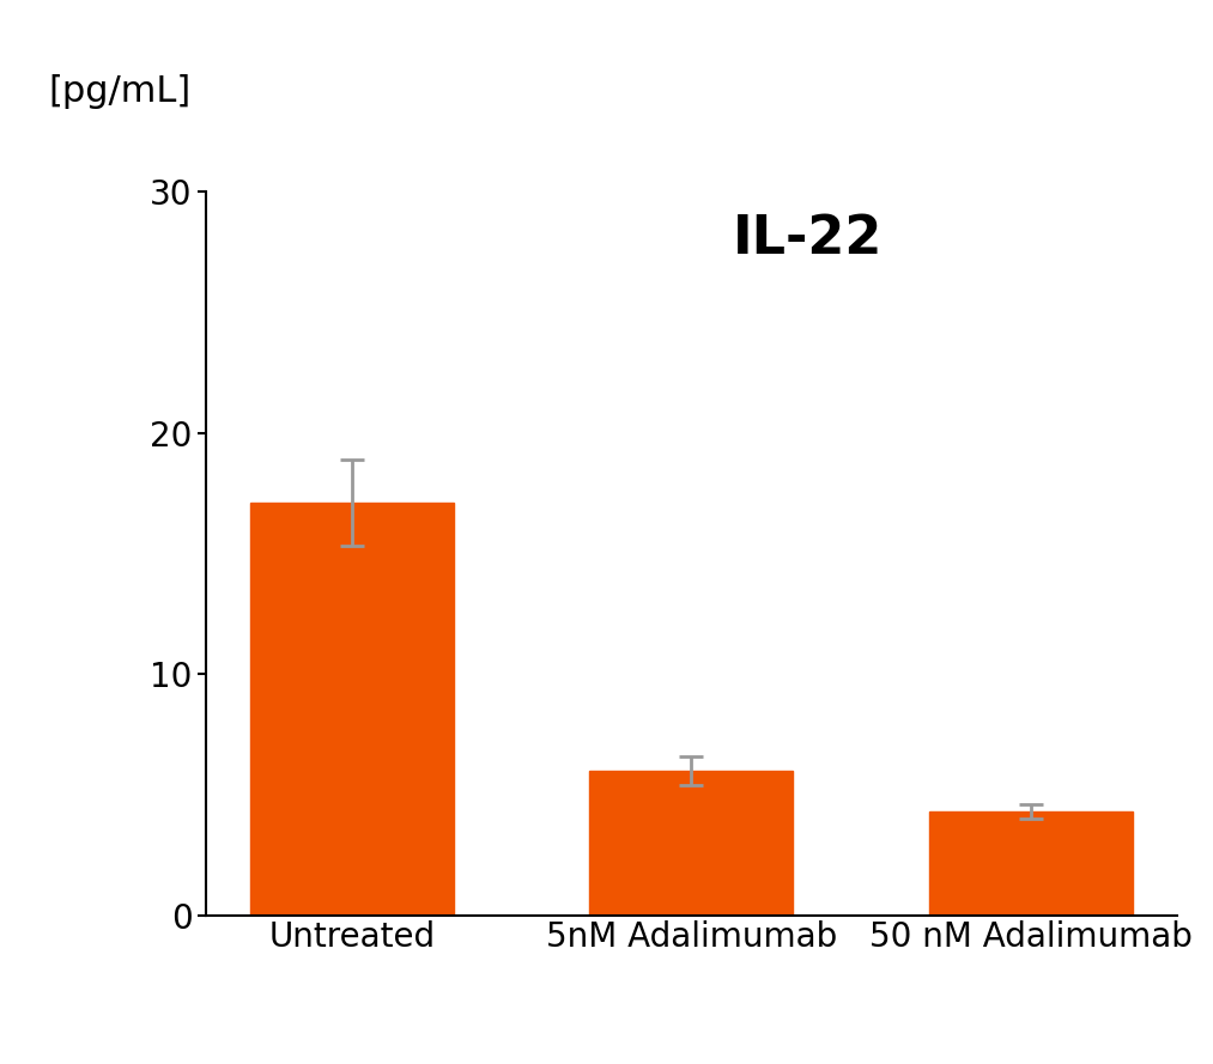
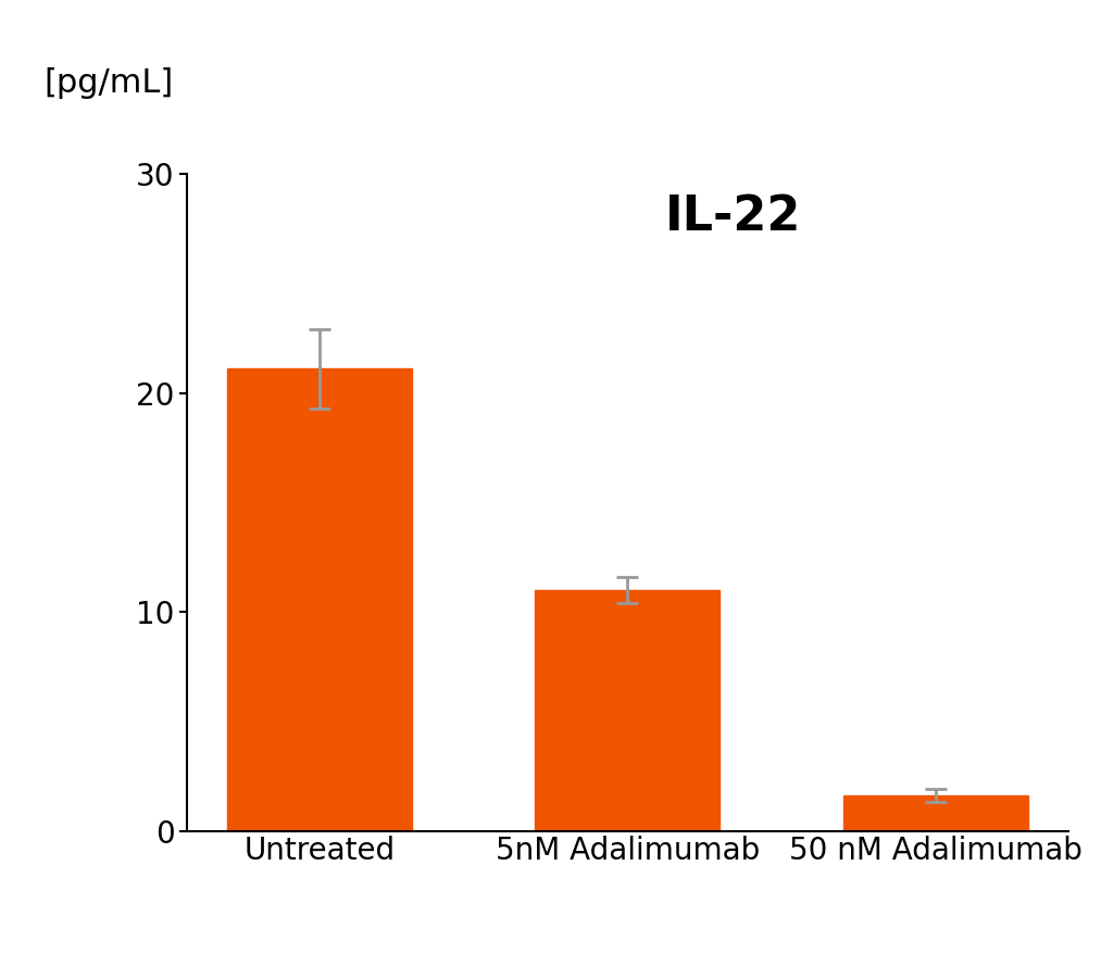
Untreated: 17.1 -> 21.1
5nM Adalimumab: 6.0 -> 11.0
50 nM Adalimumab: 4.3 -> 1.6
